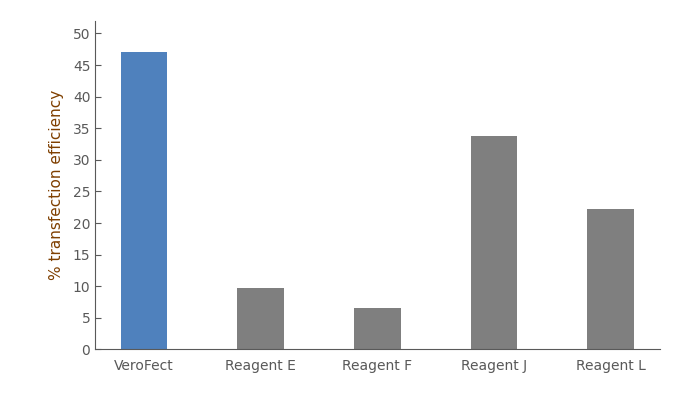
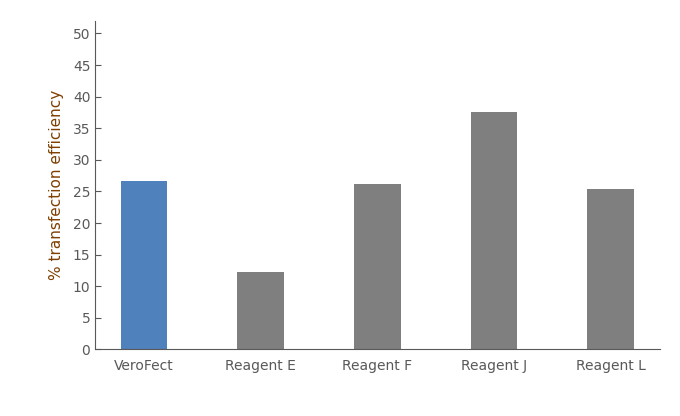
VeroFect: 47.0 -> 26.6
Reagent E: 9.7 -> 12.2
Reagent F: 6.5 -> 26.2
Reagent J: 33.7 -> 37.6
Reagent L: 22.2 -> 25.4
